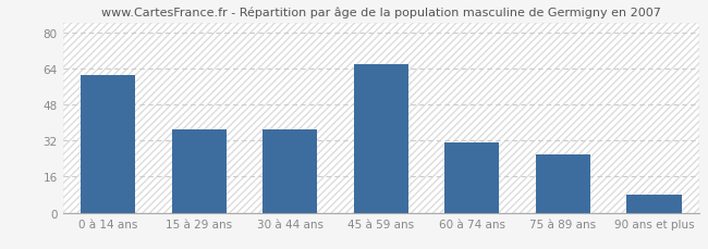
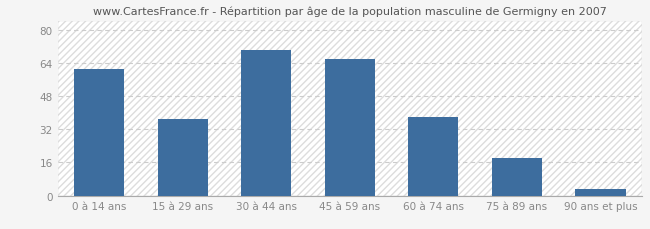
30 à 44 ans: 37 -> 70
60 à 74 ans: 31 -> 38
75 à 89 ans: 26 -> 18
90 ans et plus: 8 -> 3
